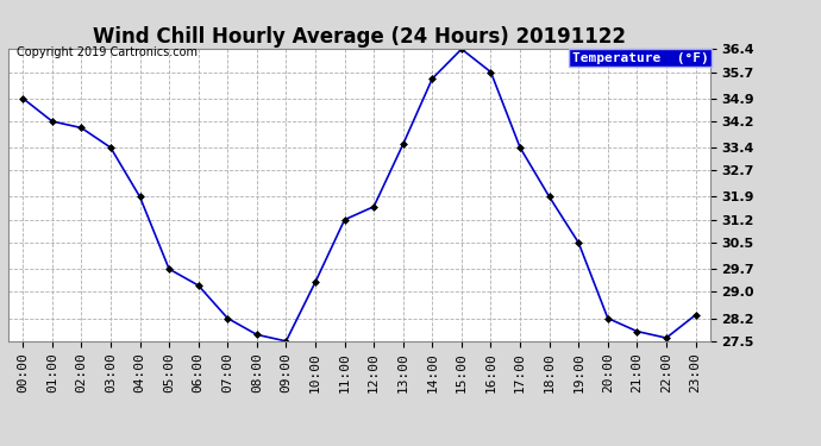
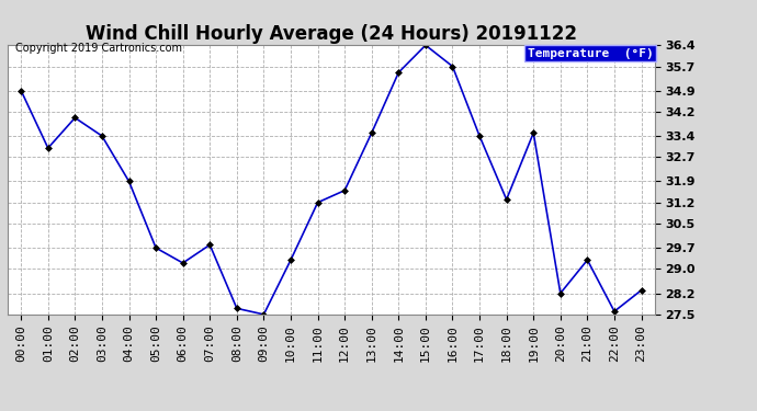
01:00: 34.2 -> 33.0
07:00: 28.2 -> 29.8
18:00: 31.9 -> 31.3
19:00: 30.5 -> 33.5
21:00: 27.8 -> 29.3
